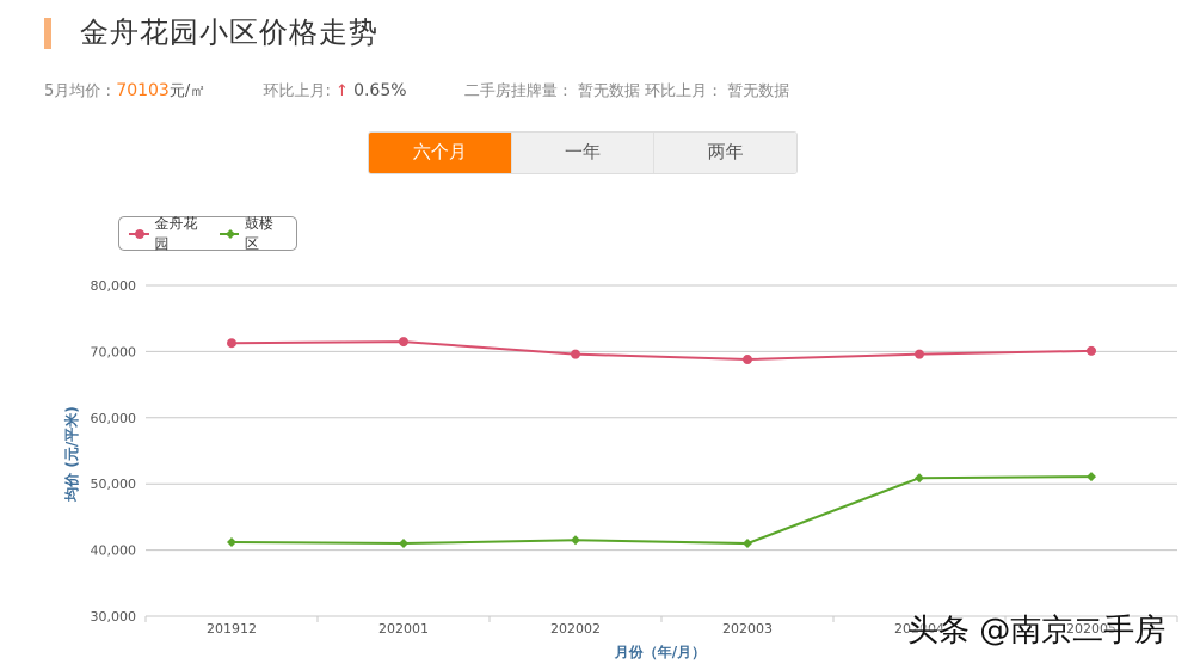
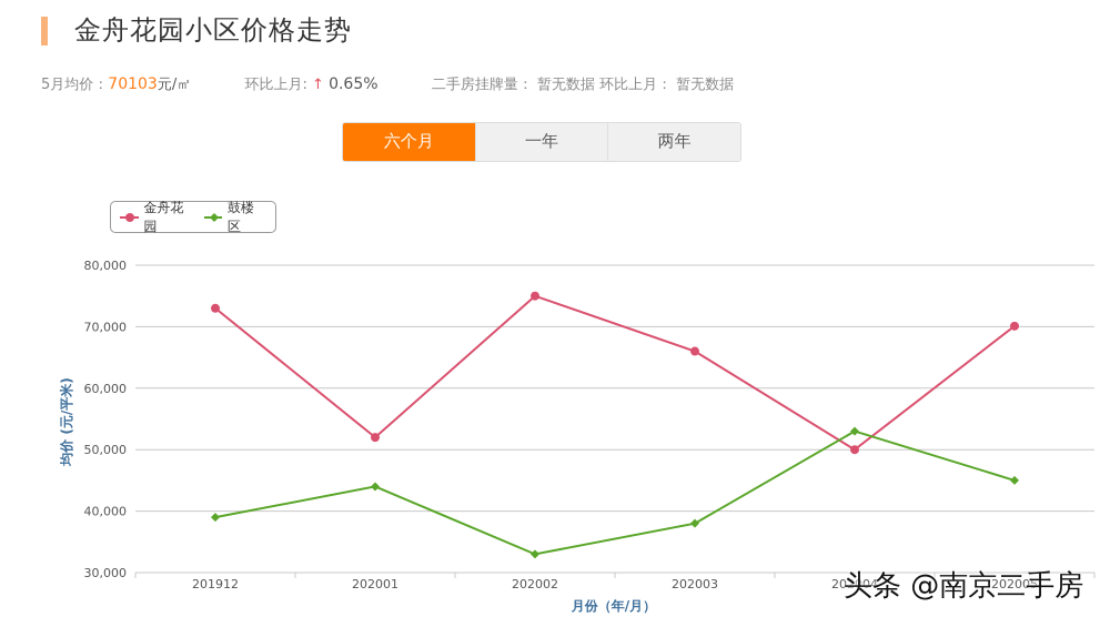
金舟花园/201912: 71000 -> 73000
鼓楼区/201912: 41000 -> 39000
金舟花园/202001: 72000 -> 52000
鼓楼区/202001: 41000 -> 44000
金舟花园/202002: 70000 -> 75000
鼓楼区/202002: 42000 -> 33000
金舟花园/202003: 69000 -> 66000
鼓楼区/202003: 41000 -> 38000
金舟花园/202004: 70000 -> 50000
鼓楼区/202004: 51000 -> 53000
鼓楼区/202005: 51000 -> 45000
